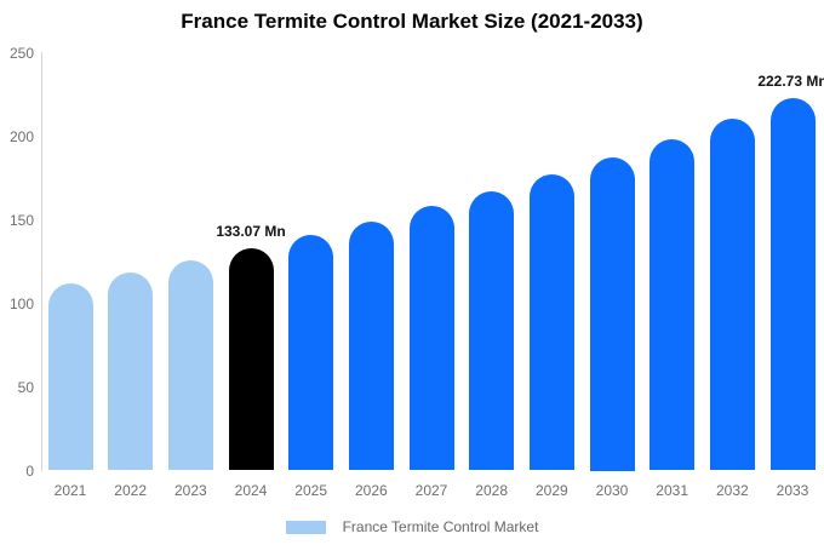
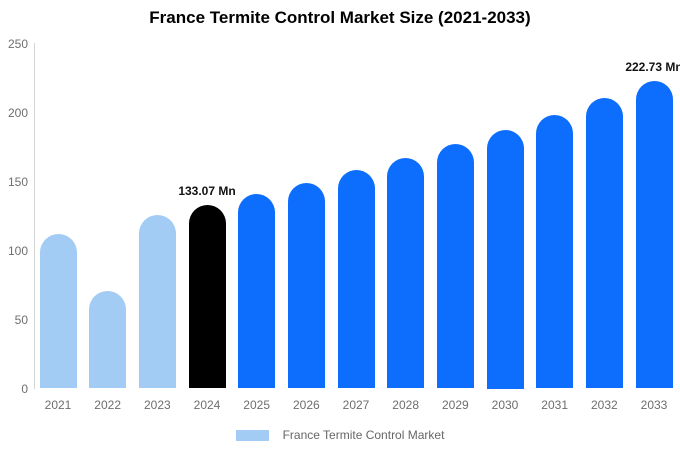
2022: 119 -> 71
